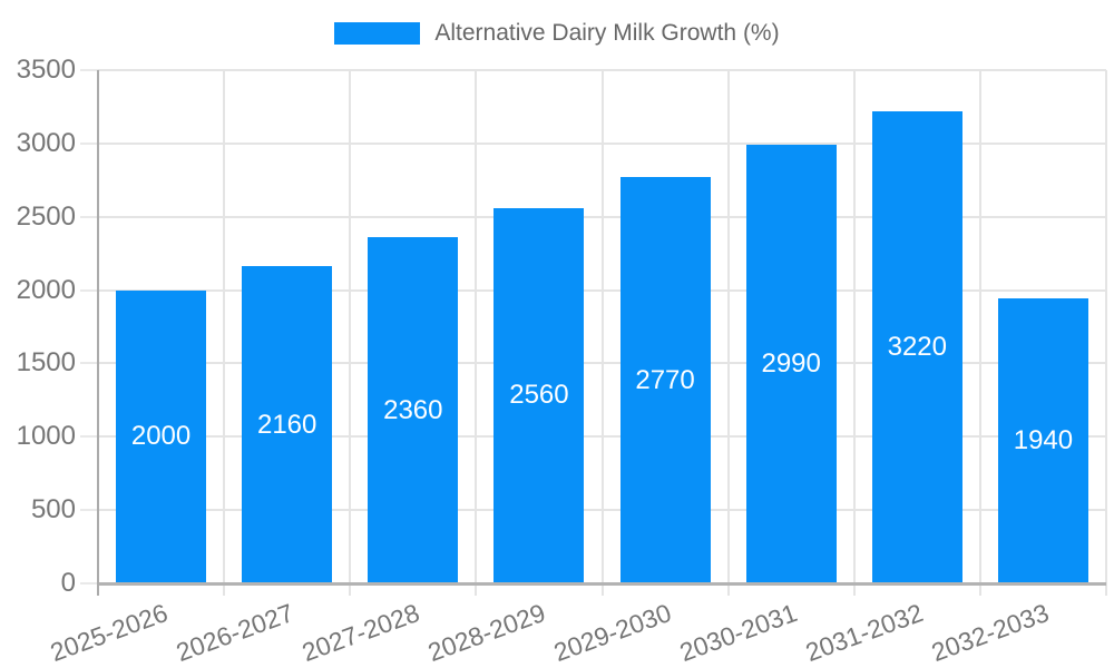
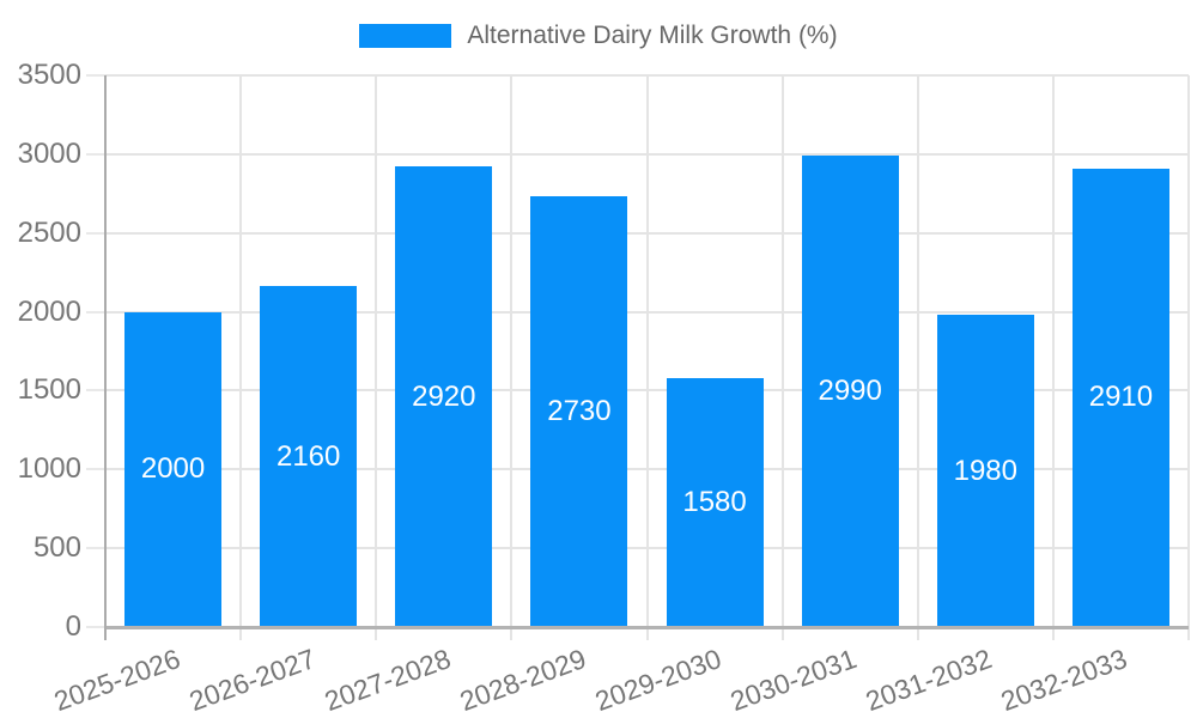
2027-2028: 2360 -> 2920
2028-2029: 2560 -> 2730
2029-2030: 2770 -> 1580
2031-2032: 3220 -> 1980
2032-2033: 1940 -> 2910
